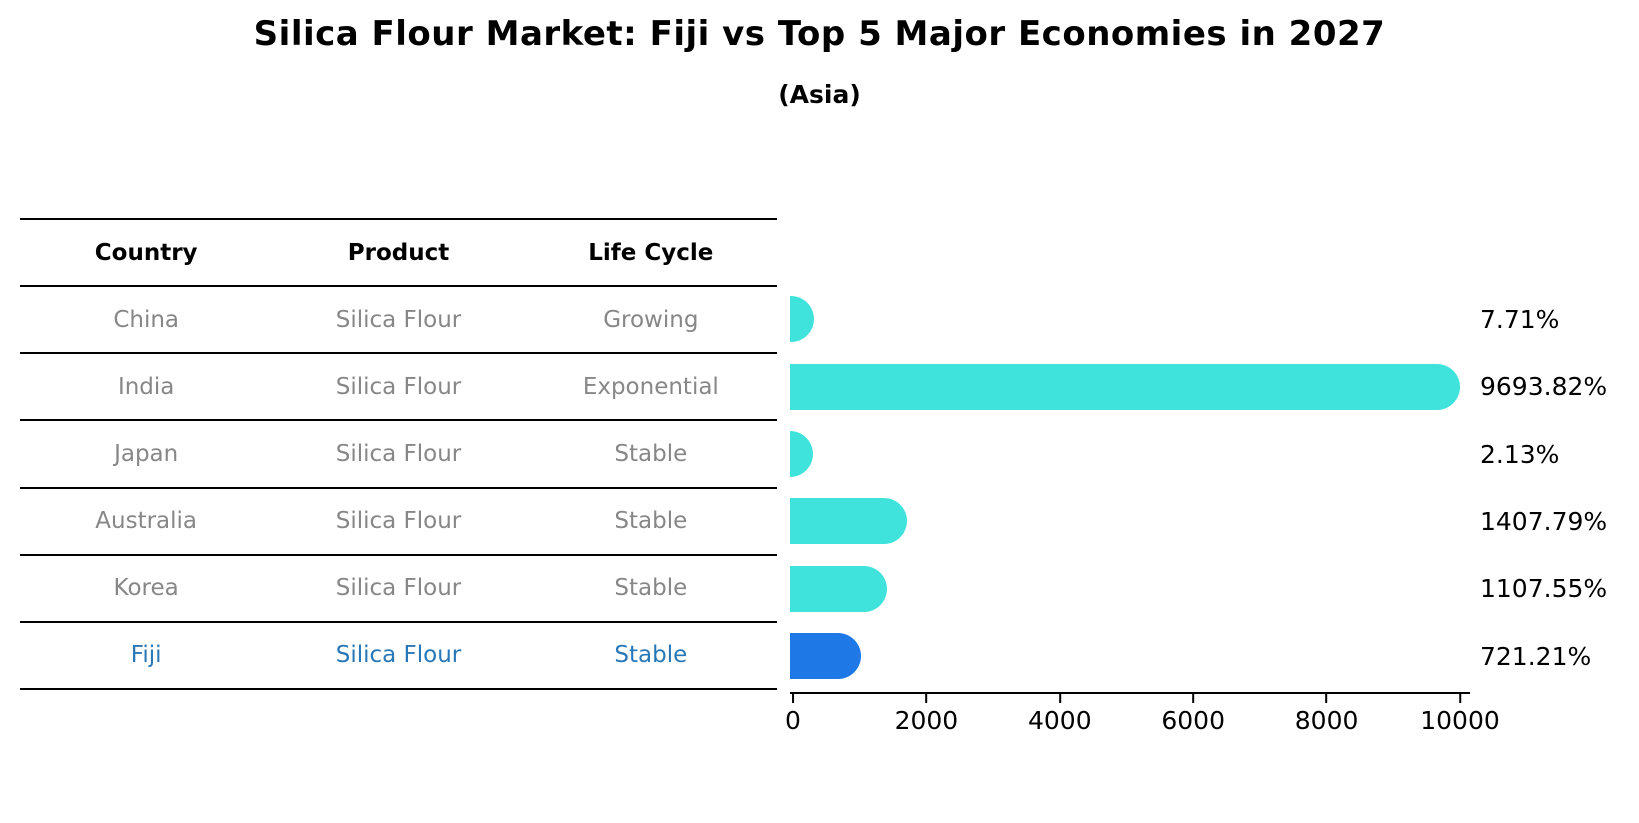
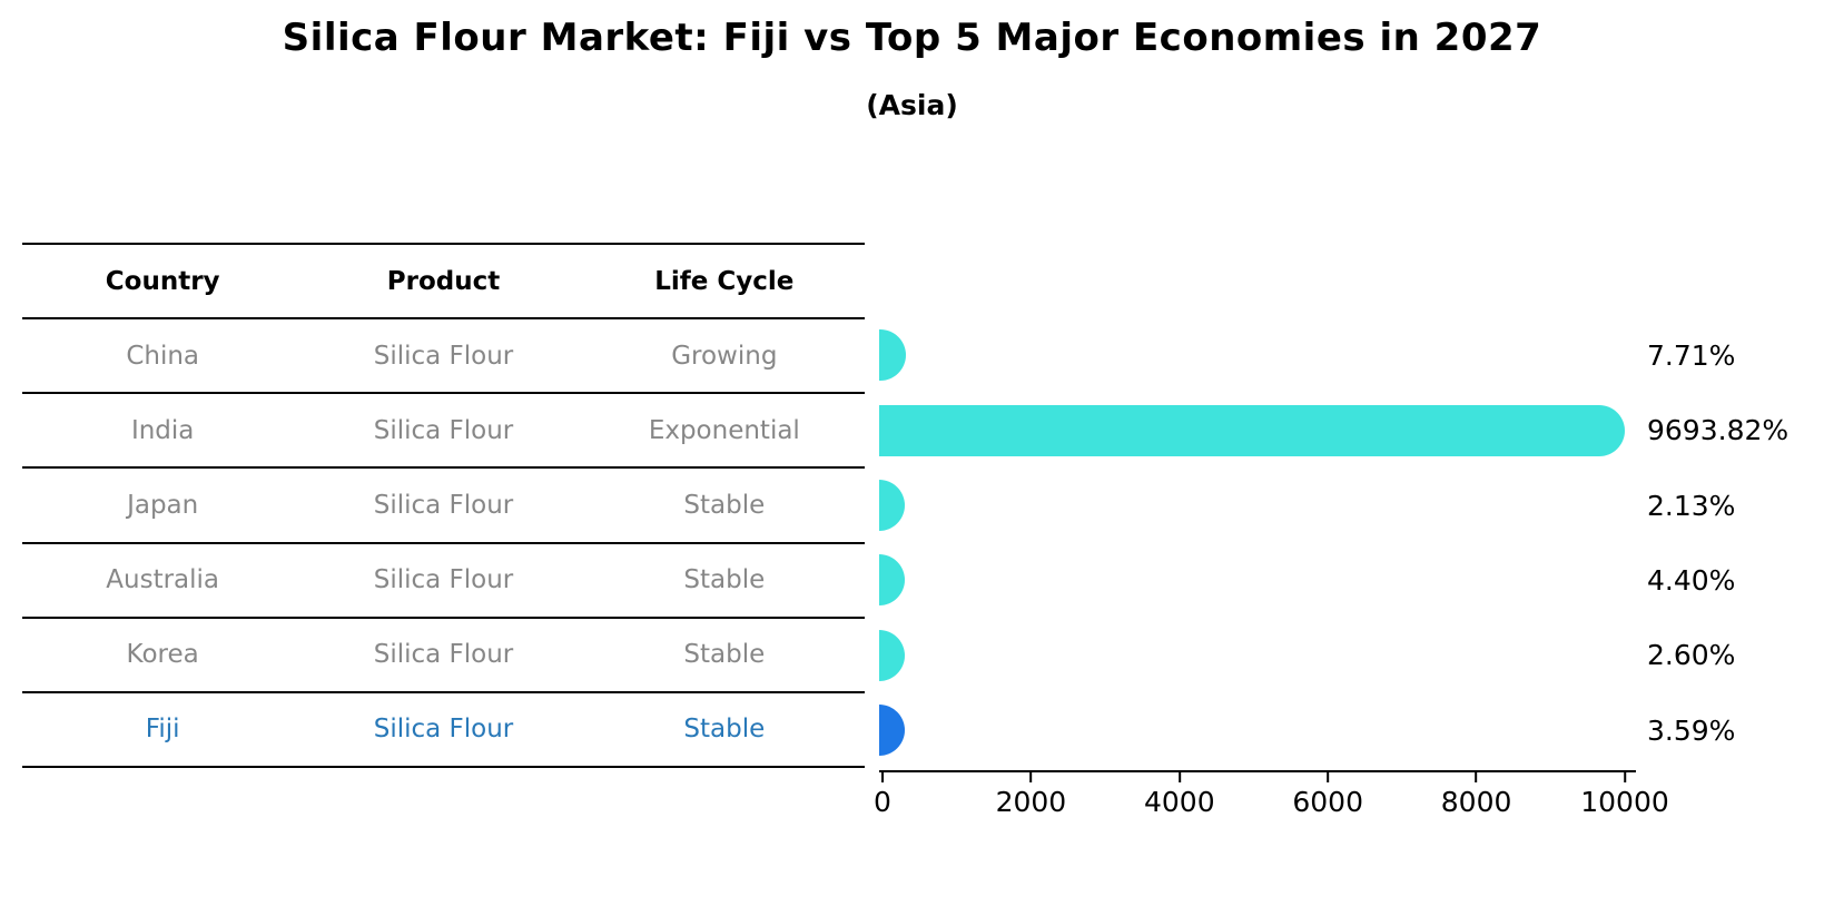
Australia: 1407.79% -> 4.40%
Korea: 1107.55% -> 2.60%
Fiji: 721.21% -> 3.59%
